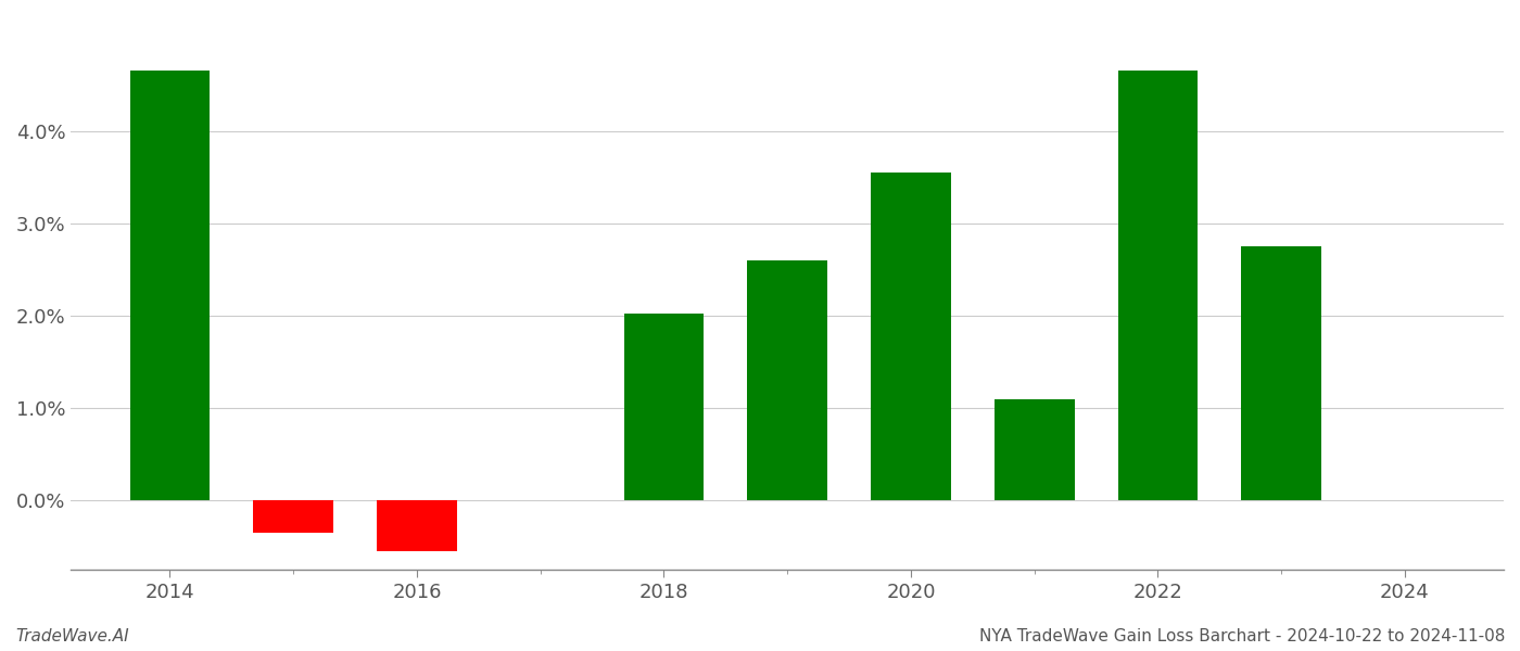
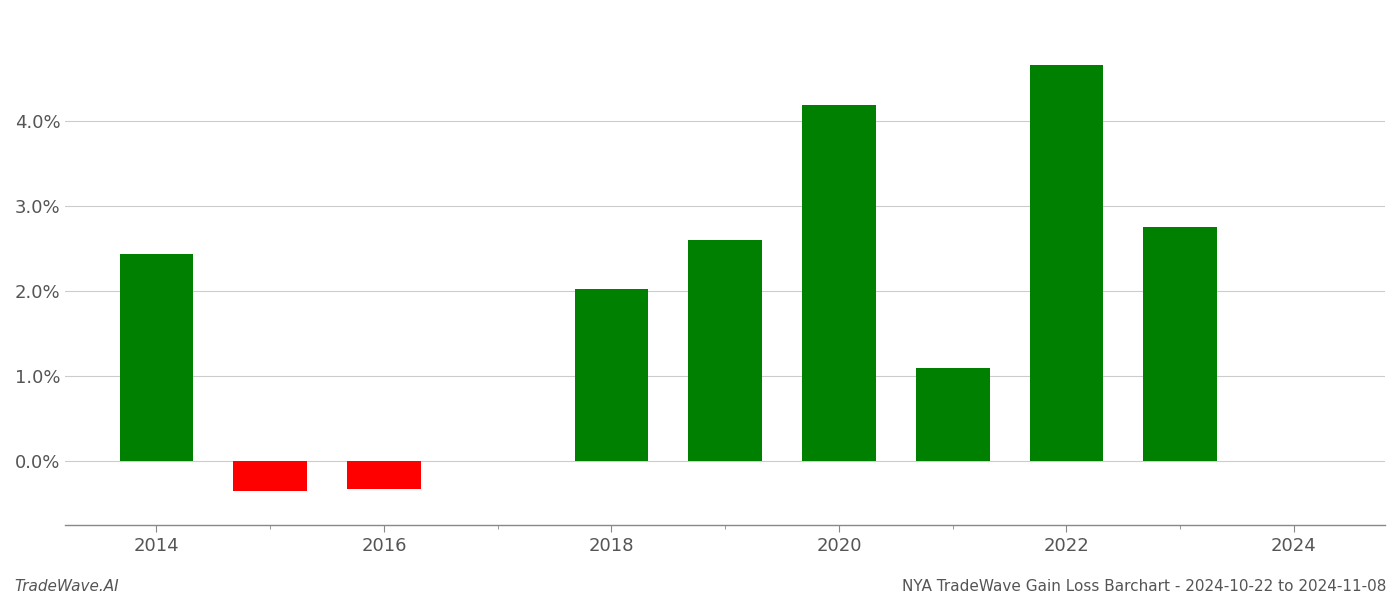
2014: 4.65% -> 2.44%
2016: -0.55% -> -0.32%
2020: 3.55% -> 4.18%
